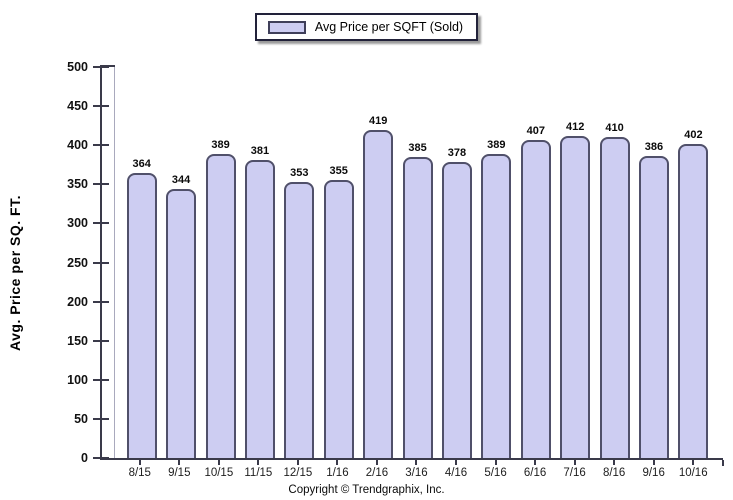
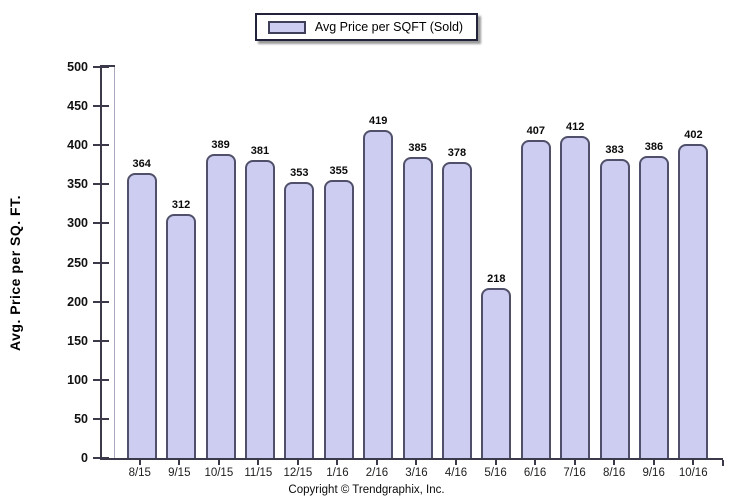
9/15: 344 -> 312
5/16: 389 -> 218
8/16: 410 -> 383
